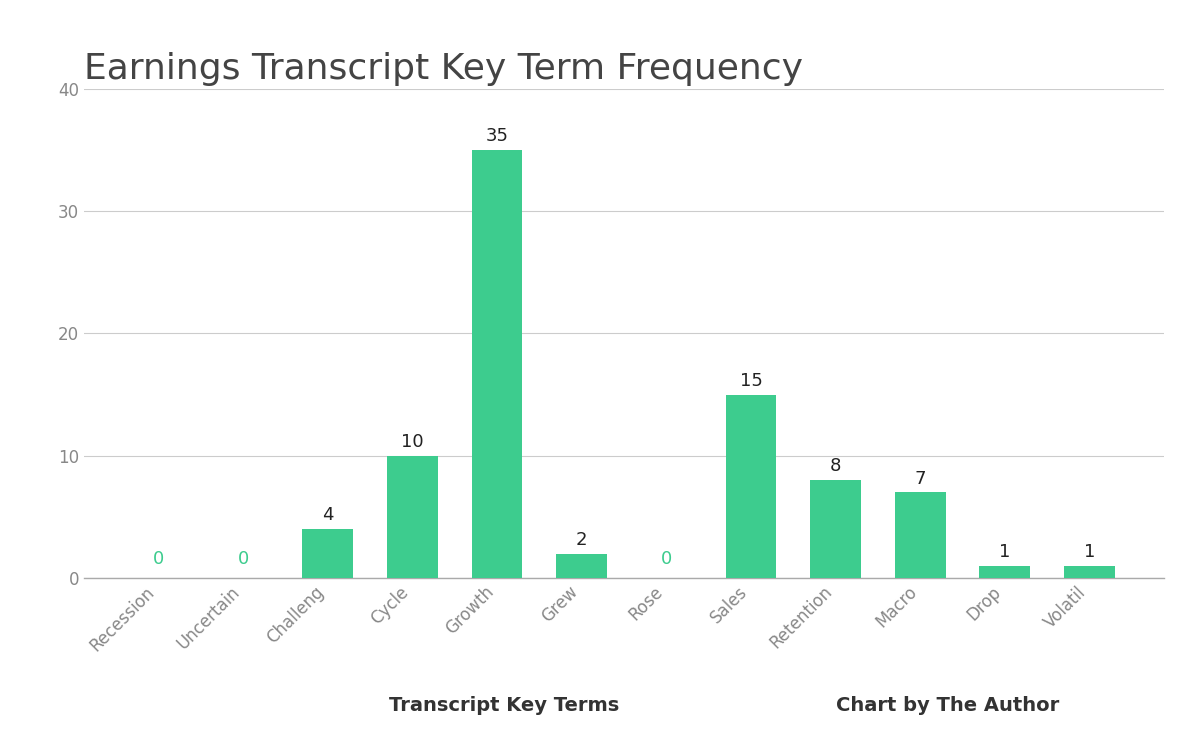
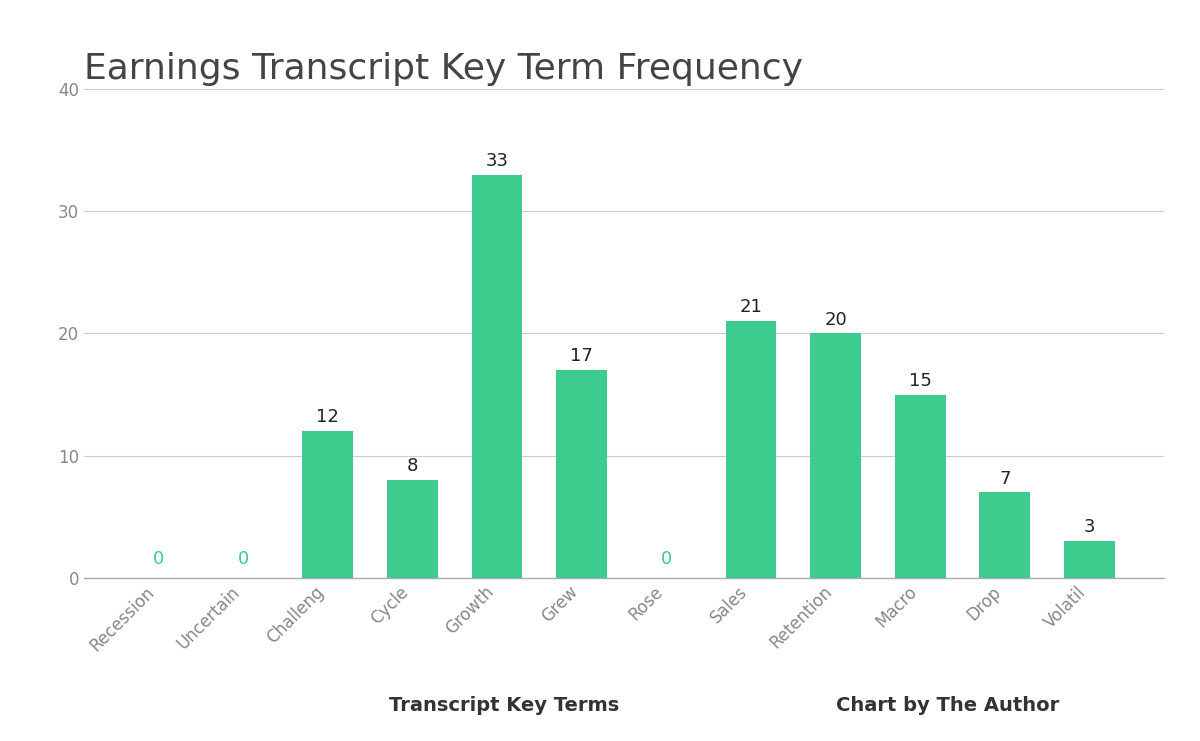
Challeng: 4 -> 12
Cycle: 10 -> 8
Growth: 35 -> 33
Grew: 2 -> 17
Sales: 15 -> 21
Retention: 8 -> 20
Macro: 7 -> 15
Drop: 1 -> 7
Volatil: 1 -> 3
